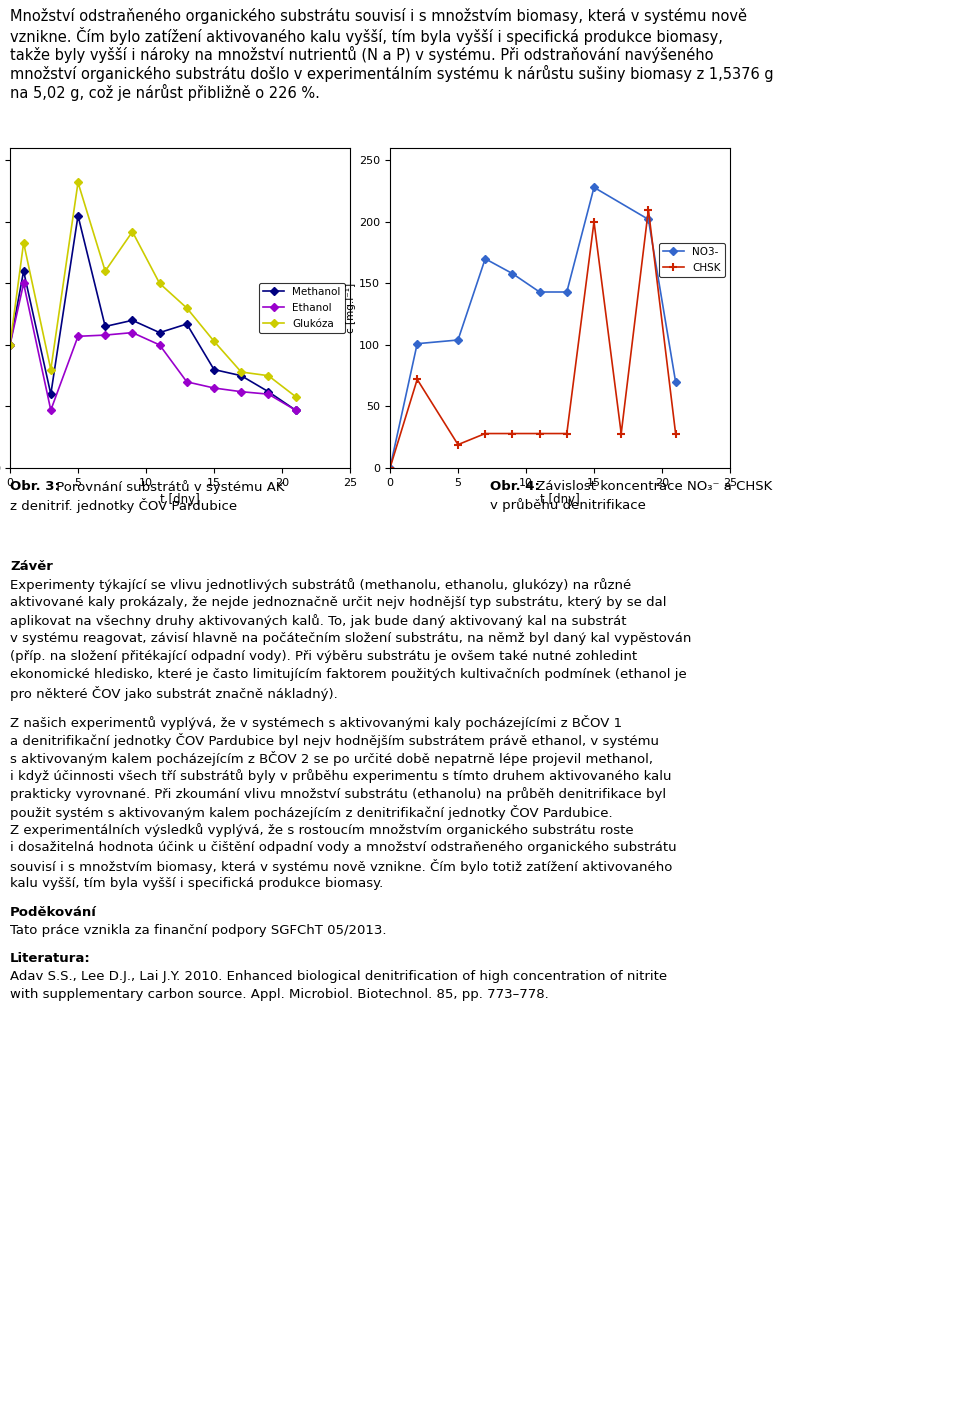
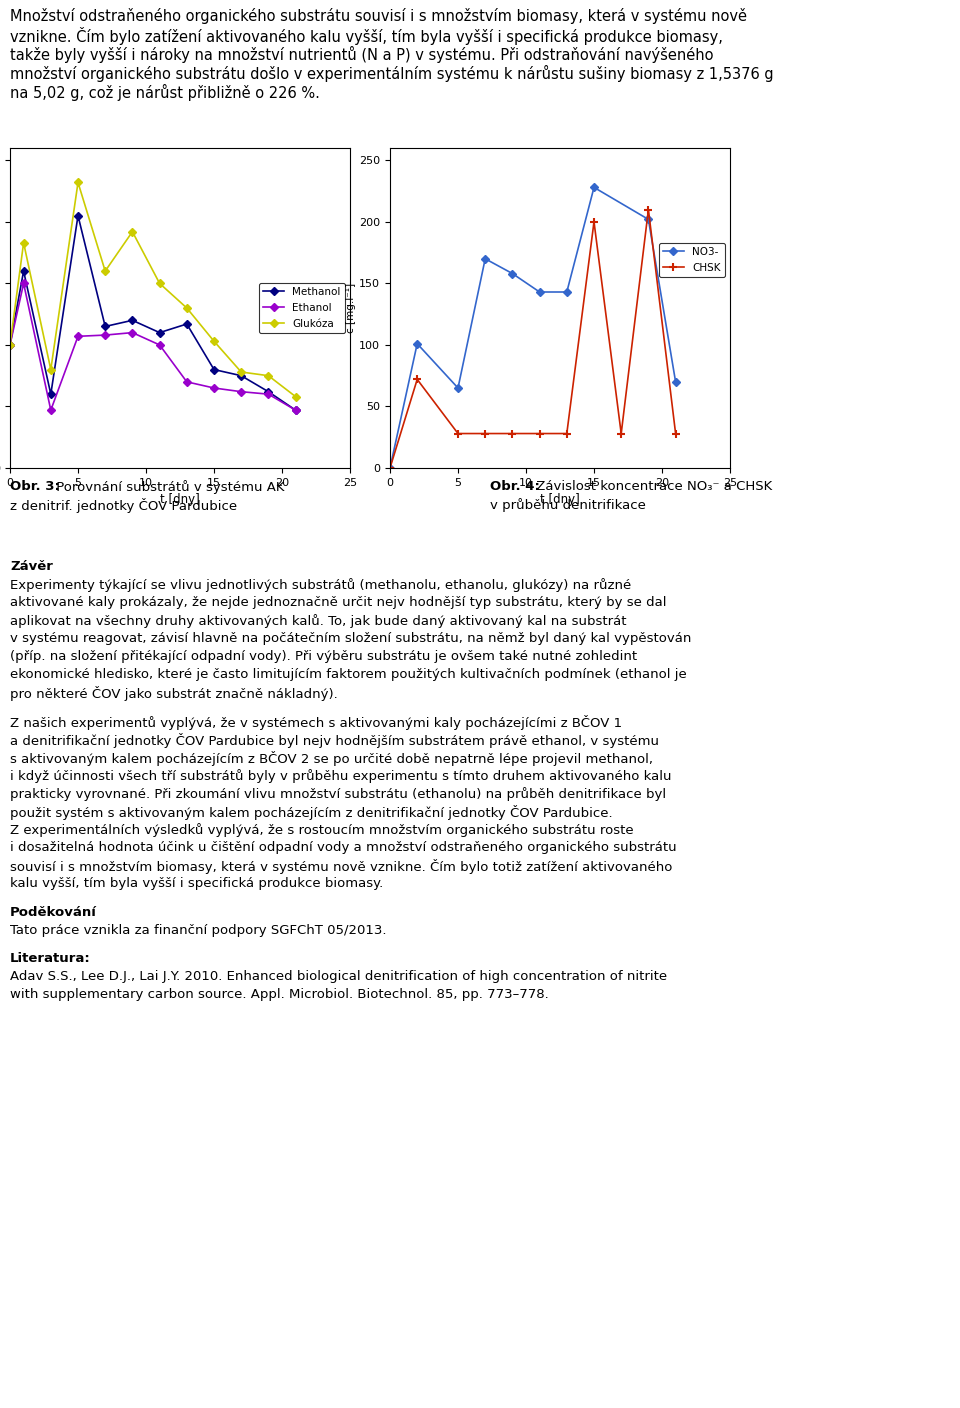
NO3-/5: 104 -> 65
CHSK/5: 19 -> 28
